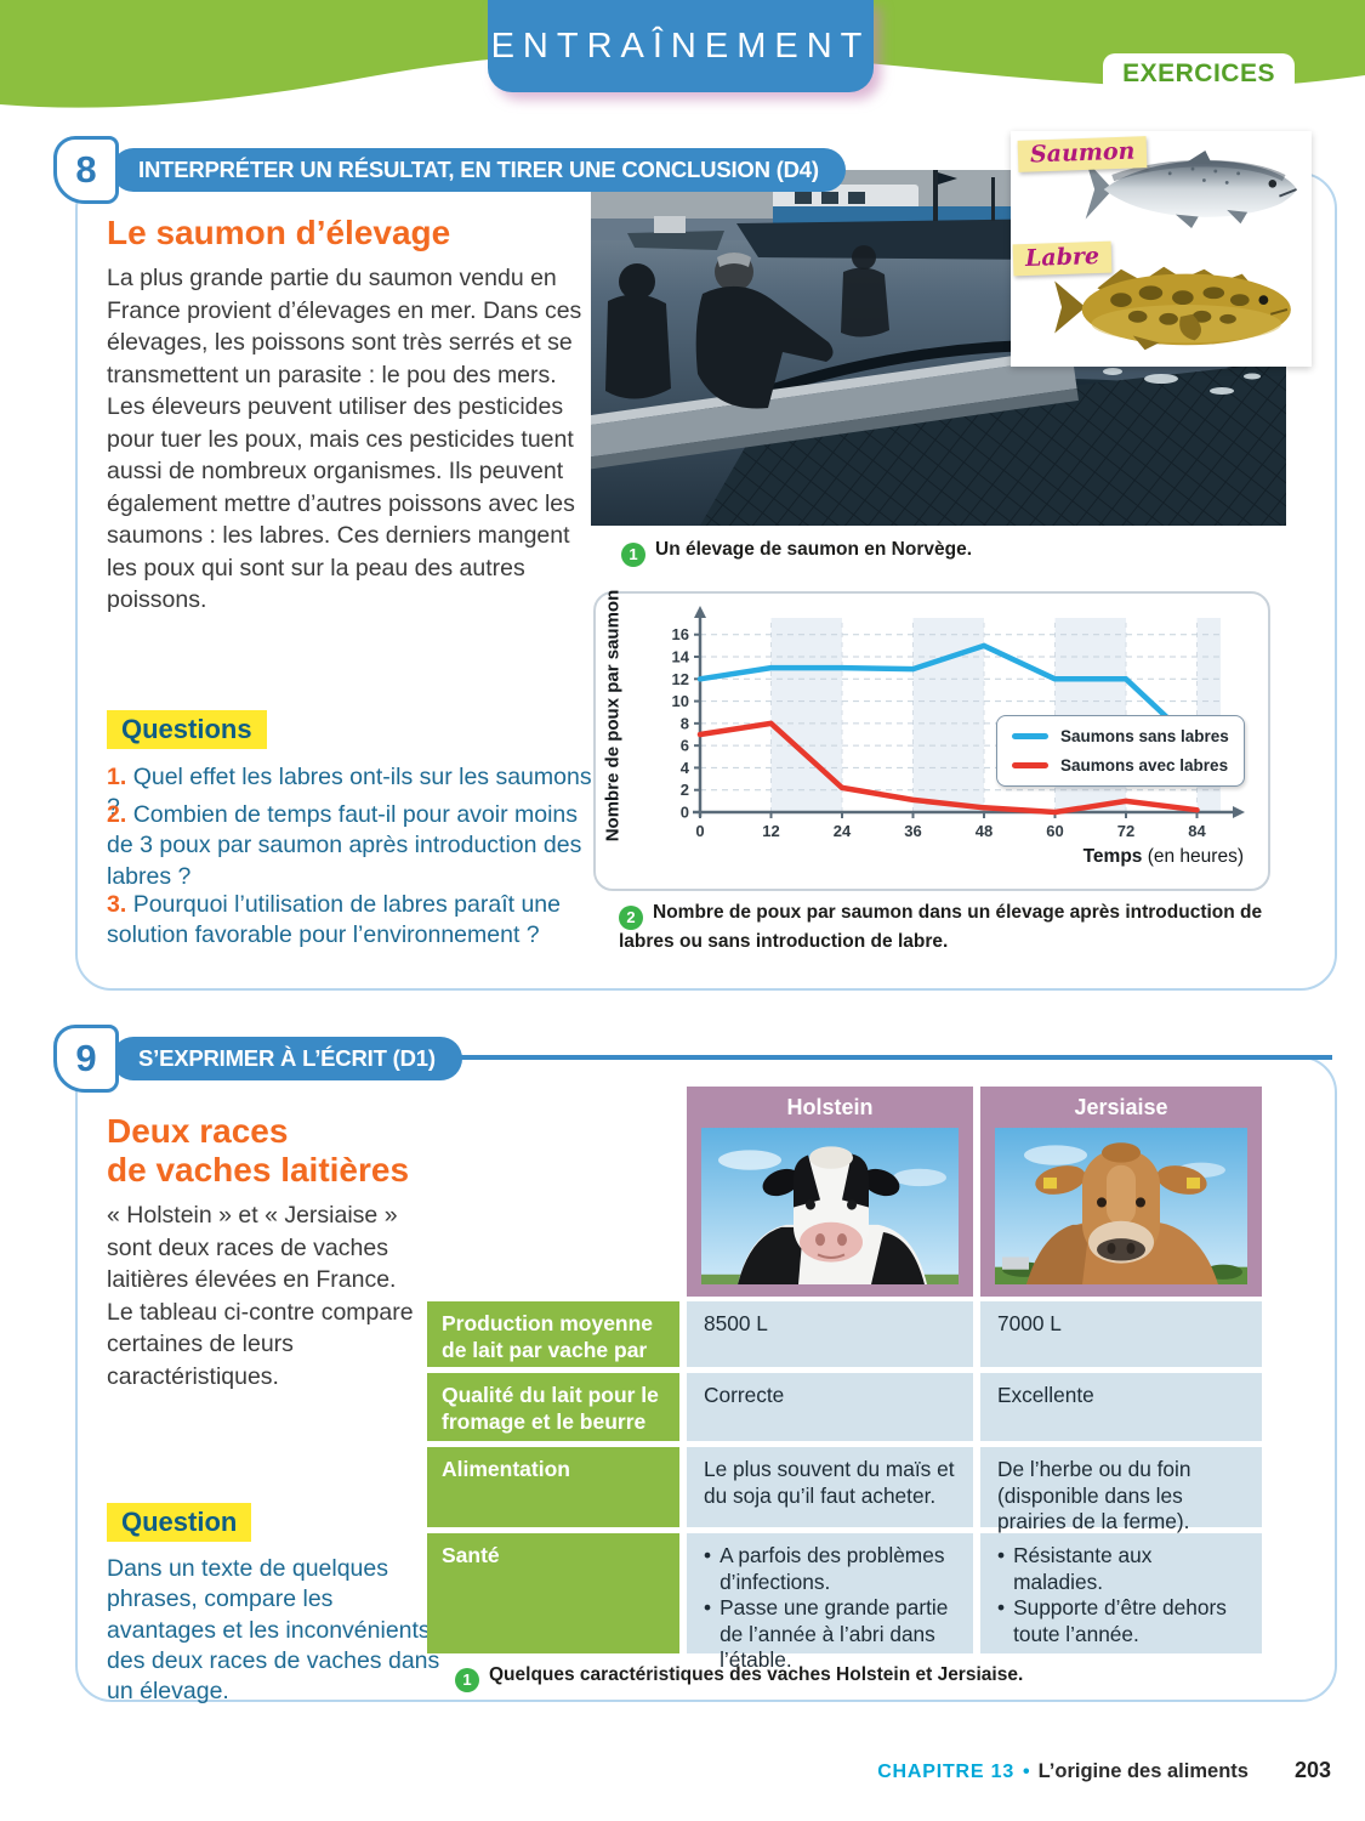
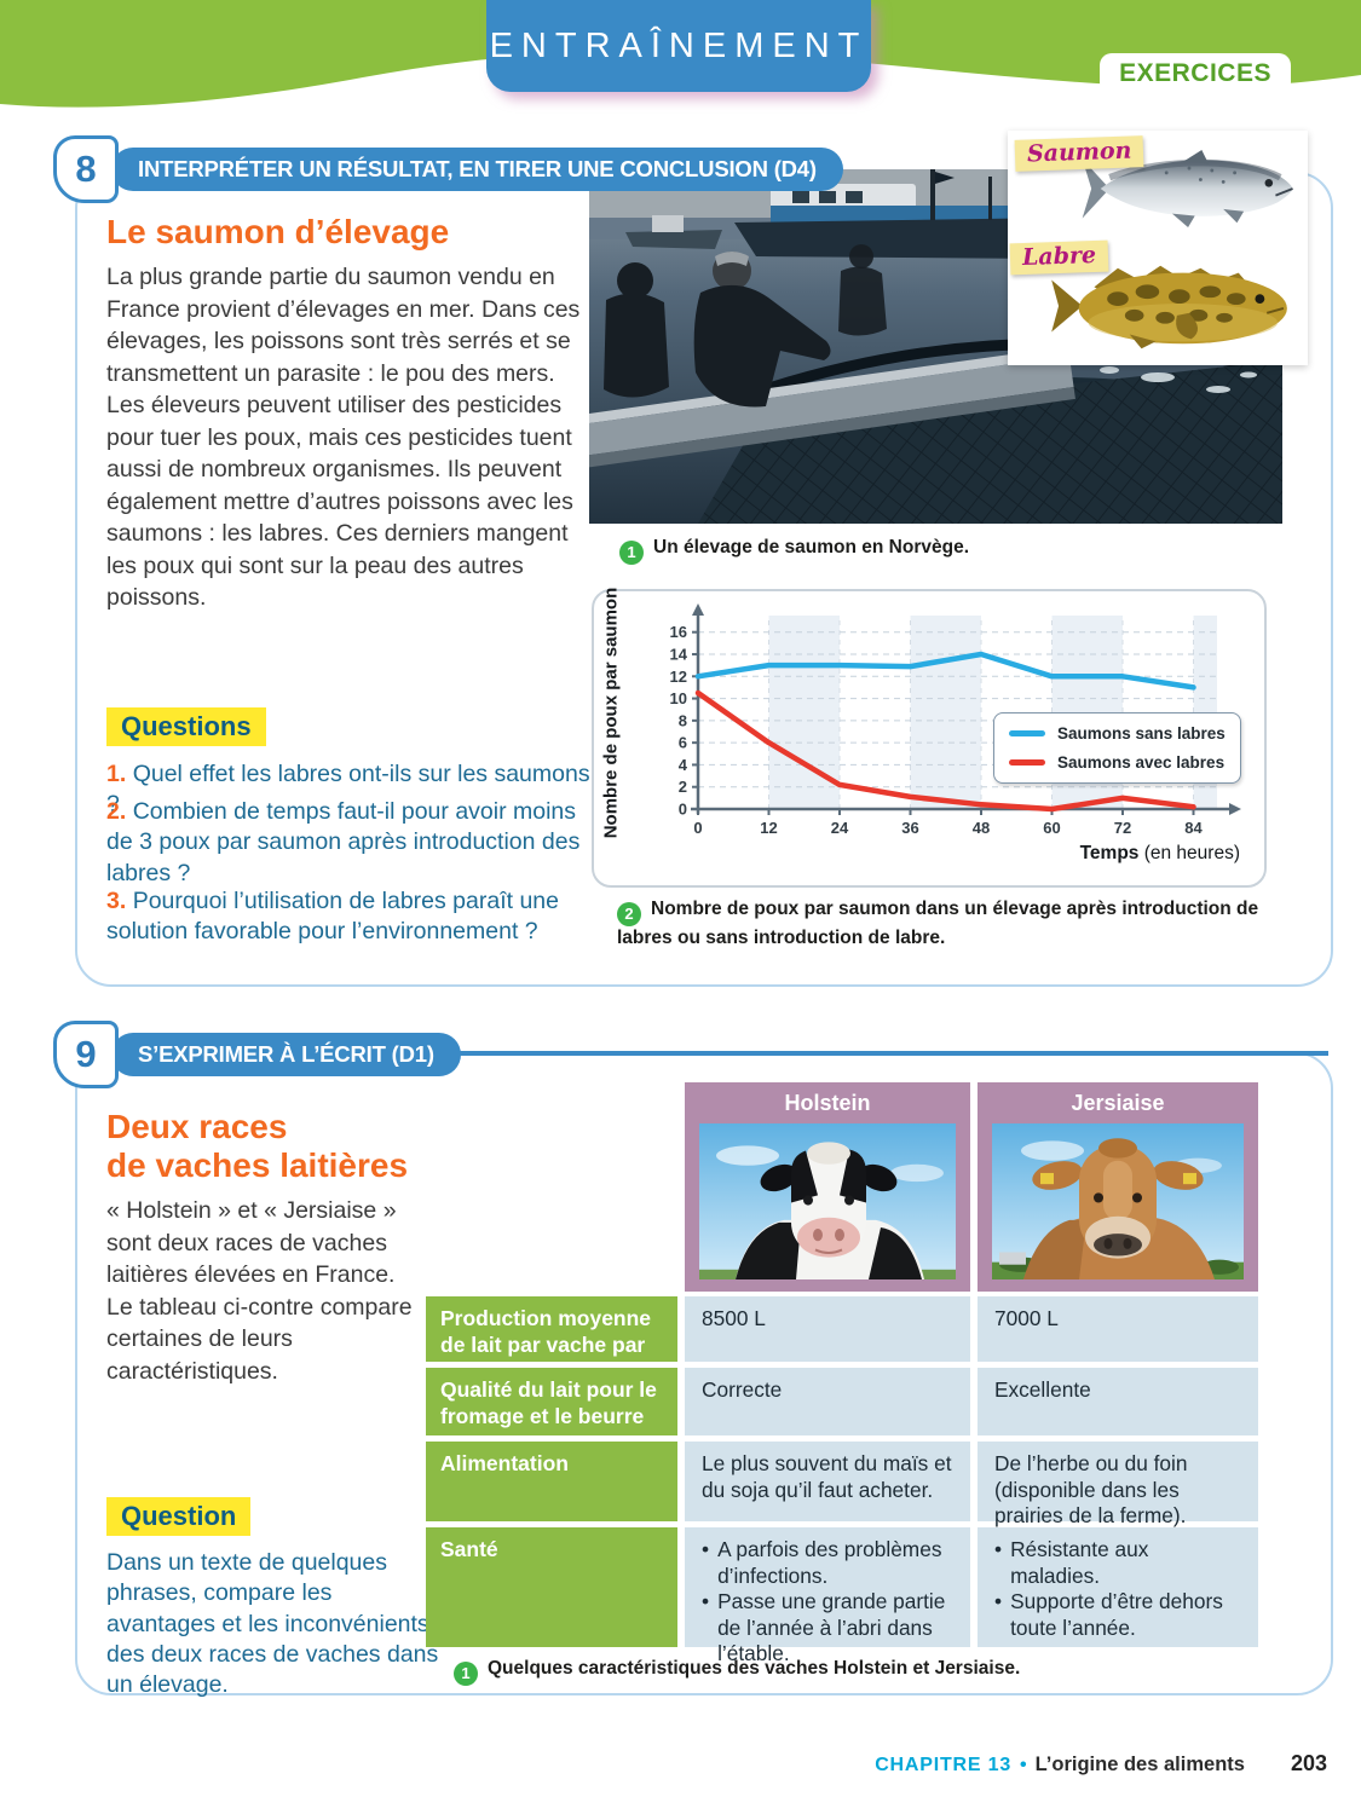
Saumons avec labres/0: 7 -> 10
Saumons avec labres/12: 8 -> 6
Saumons sans labres/48: 15 -> 14
Saumons sans labres/84: 6 -> 11
